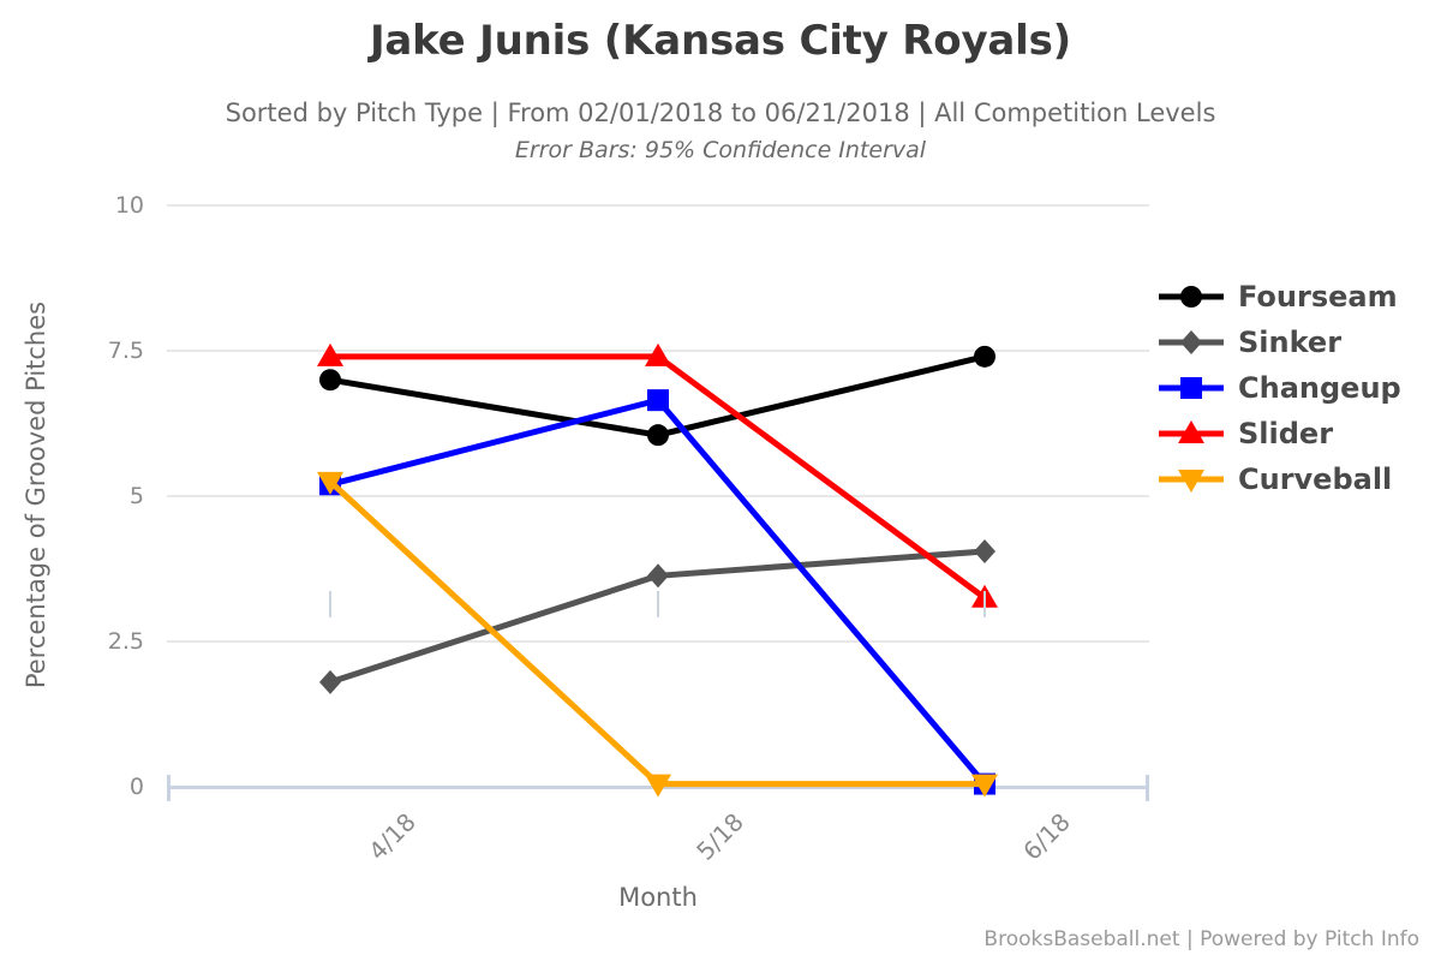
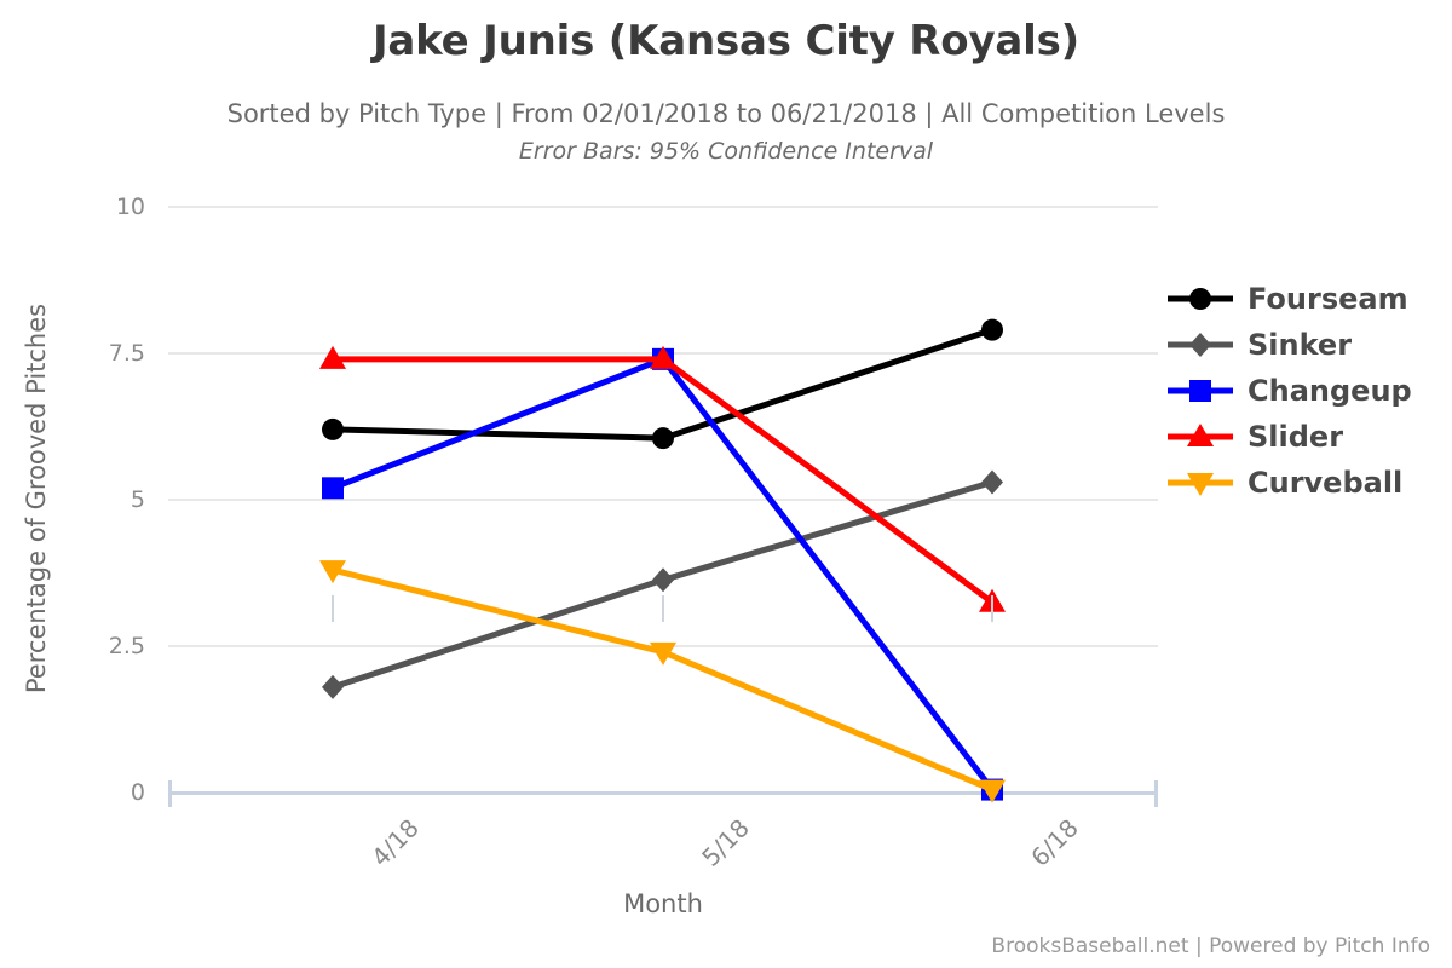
Fourseam/4/18: 7.0 -> 6.2
Curveball/4/18: 5.2 -> 3.8
Changeup/5/18: 6.7 -> 7.4
Curveball/5/18: 0.1 -> 2.4
Fourseam/6/18: 7.4 -> 7.9
Sinker/6/18: 4.0 -> 5.3
